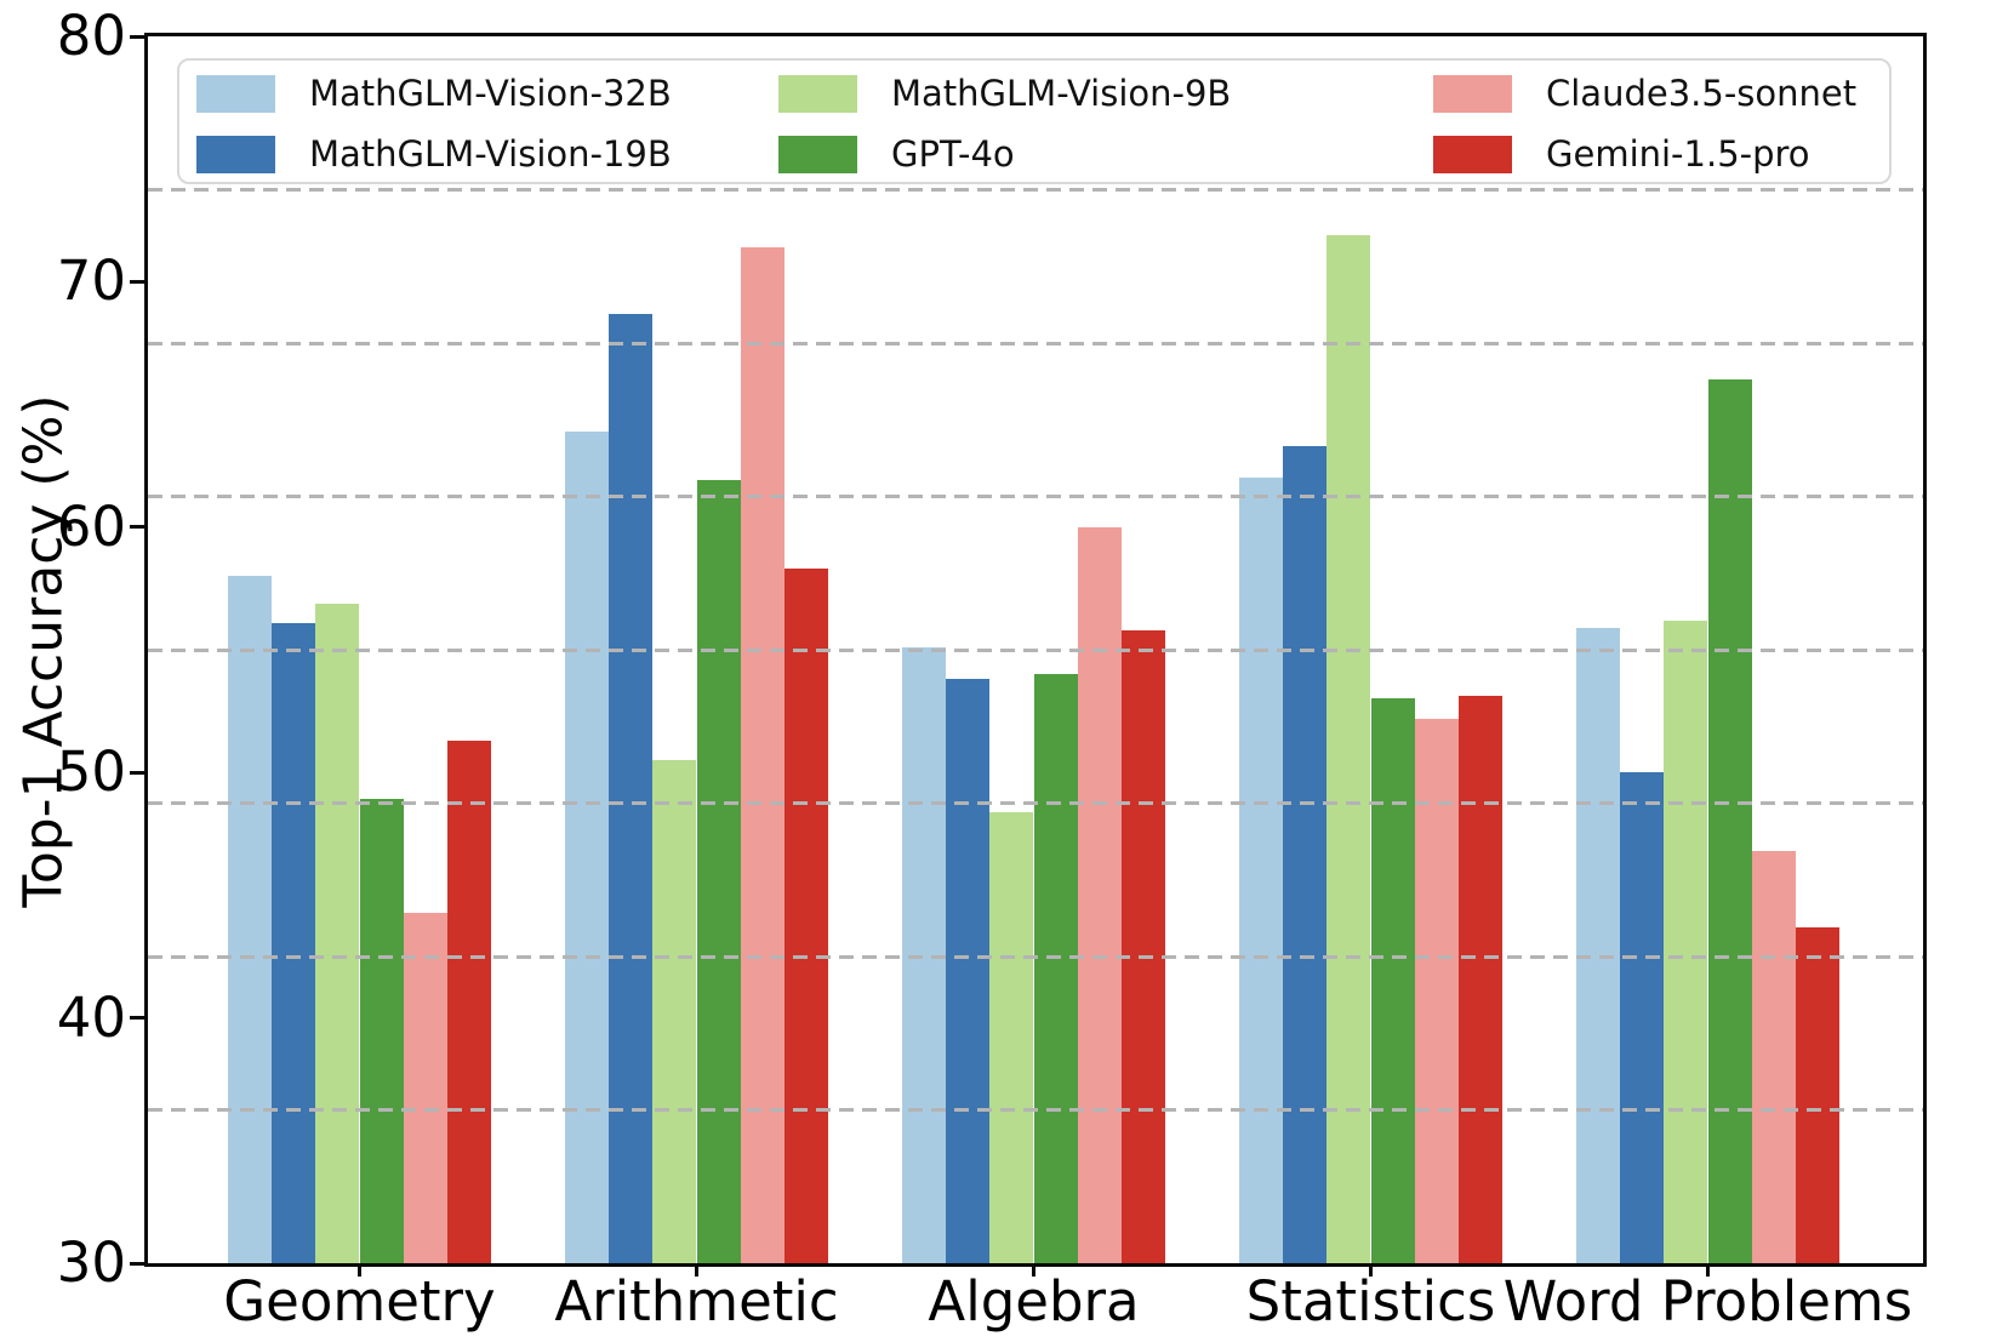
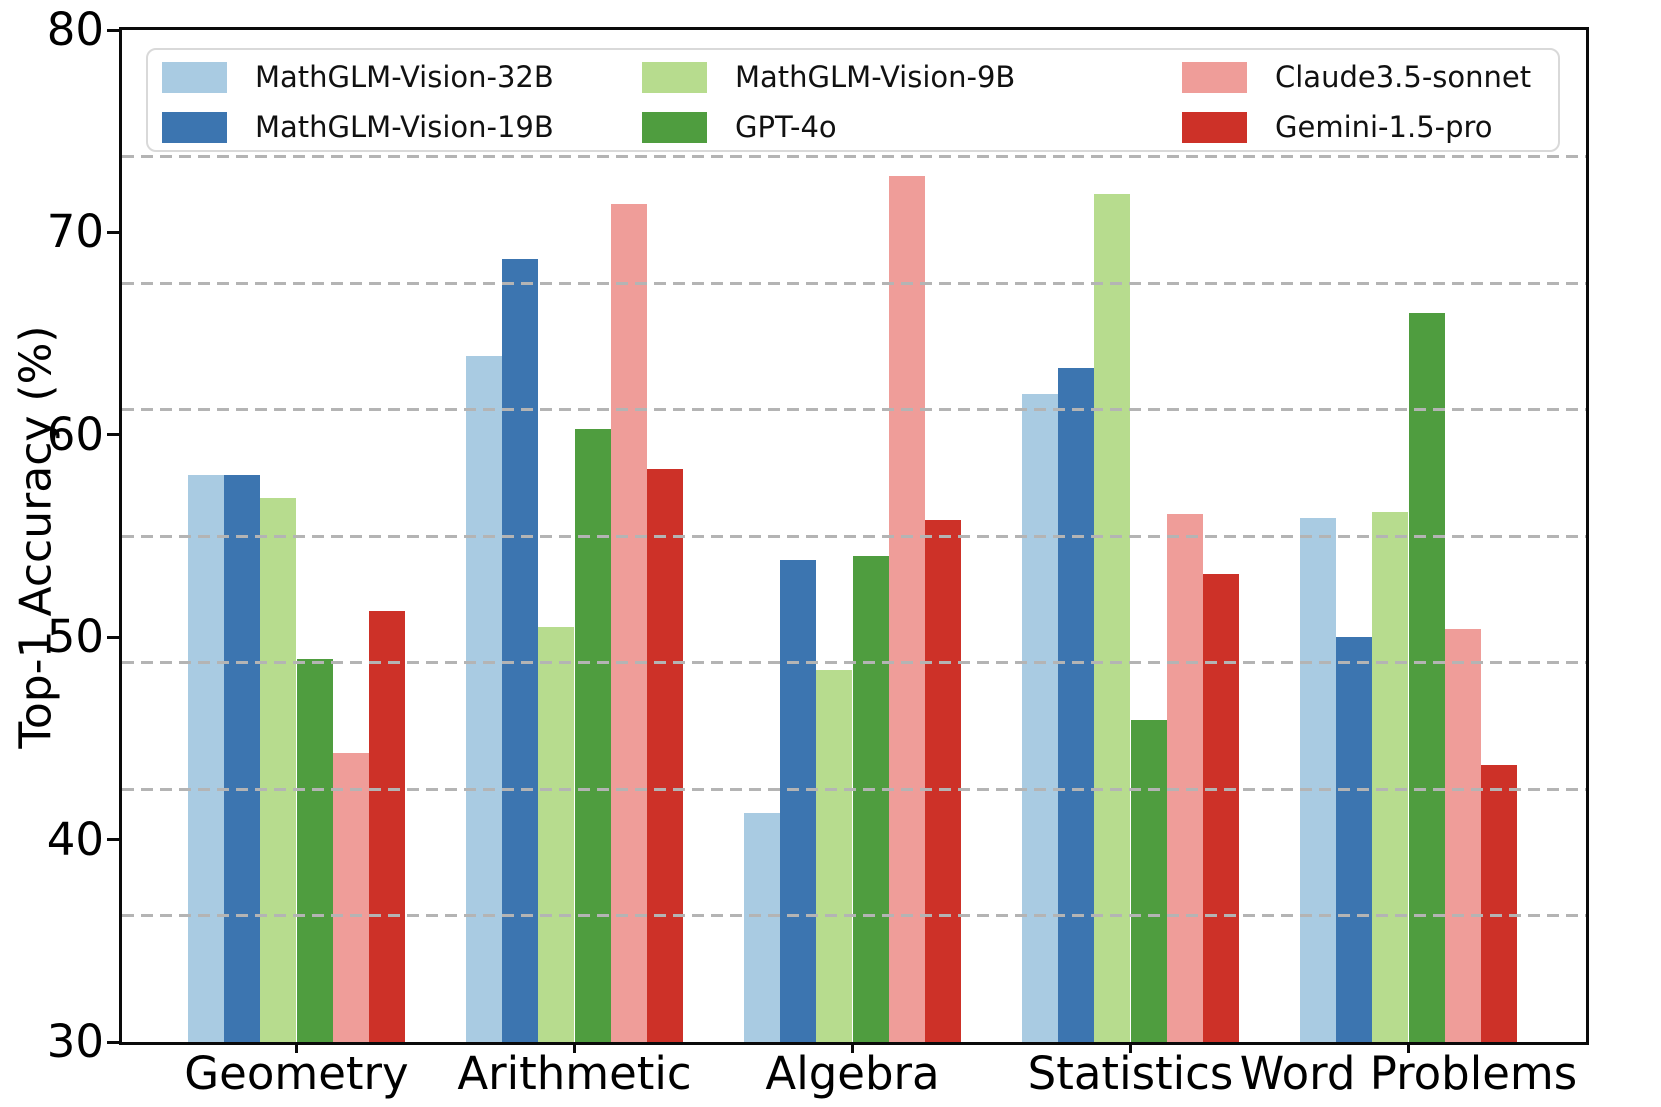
MathGLM-Vision-19B/Geometry: 56.1 -> 58.0
GPT-4o/Arithmetic: 61.9 -> 60.3
MathGLM-Vision-32B/Algebra: 55.1 -> 41.3
Claude3.5-sonnet/Algebra: 60.0 -> 72.8
GPT-4o/Statistics: 53.0 -> 45.9
Claude3.5-sonnet/Statistics: 52.2 -> 56.1
Claude3.5-sonnet/Word Problems: 46.8 -> 50.4
